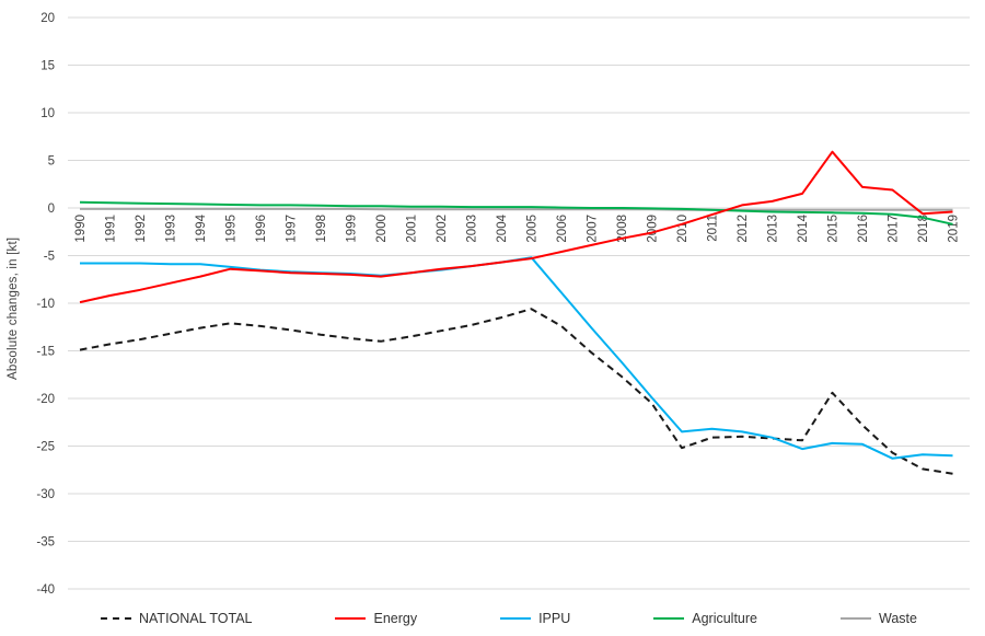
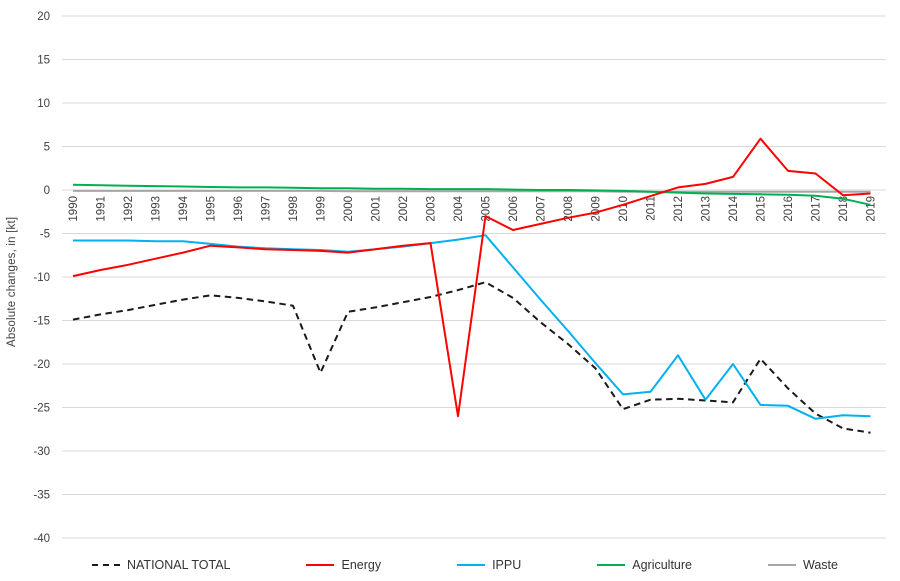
NATIONAL TOTAL/1999: -14 -> -21
Energy/2004: -6 -> -26
Energy/2005: -5 -> -3
IPPU/2012: -24 -> -19
IPPU/2014: -25 -> -20
